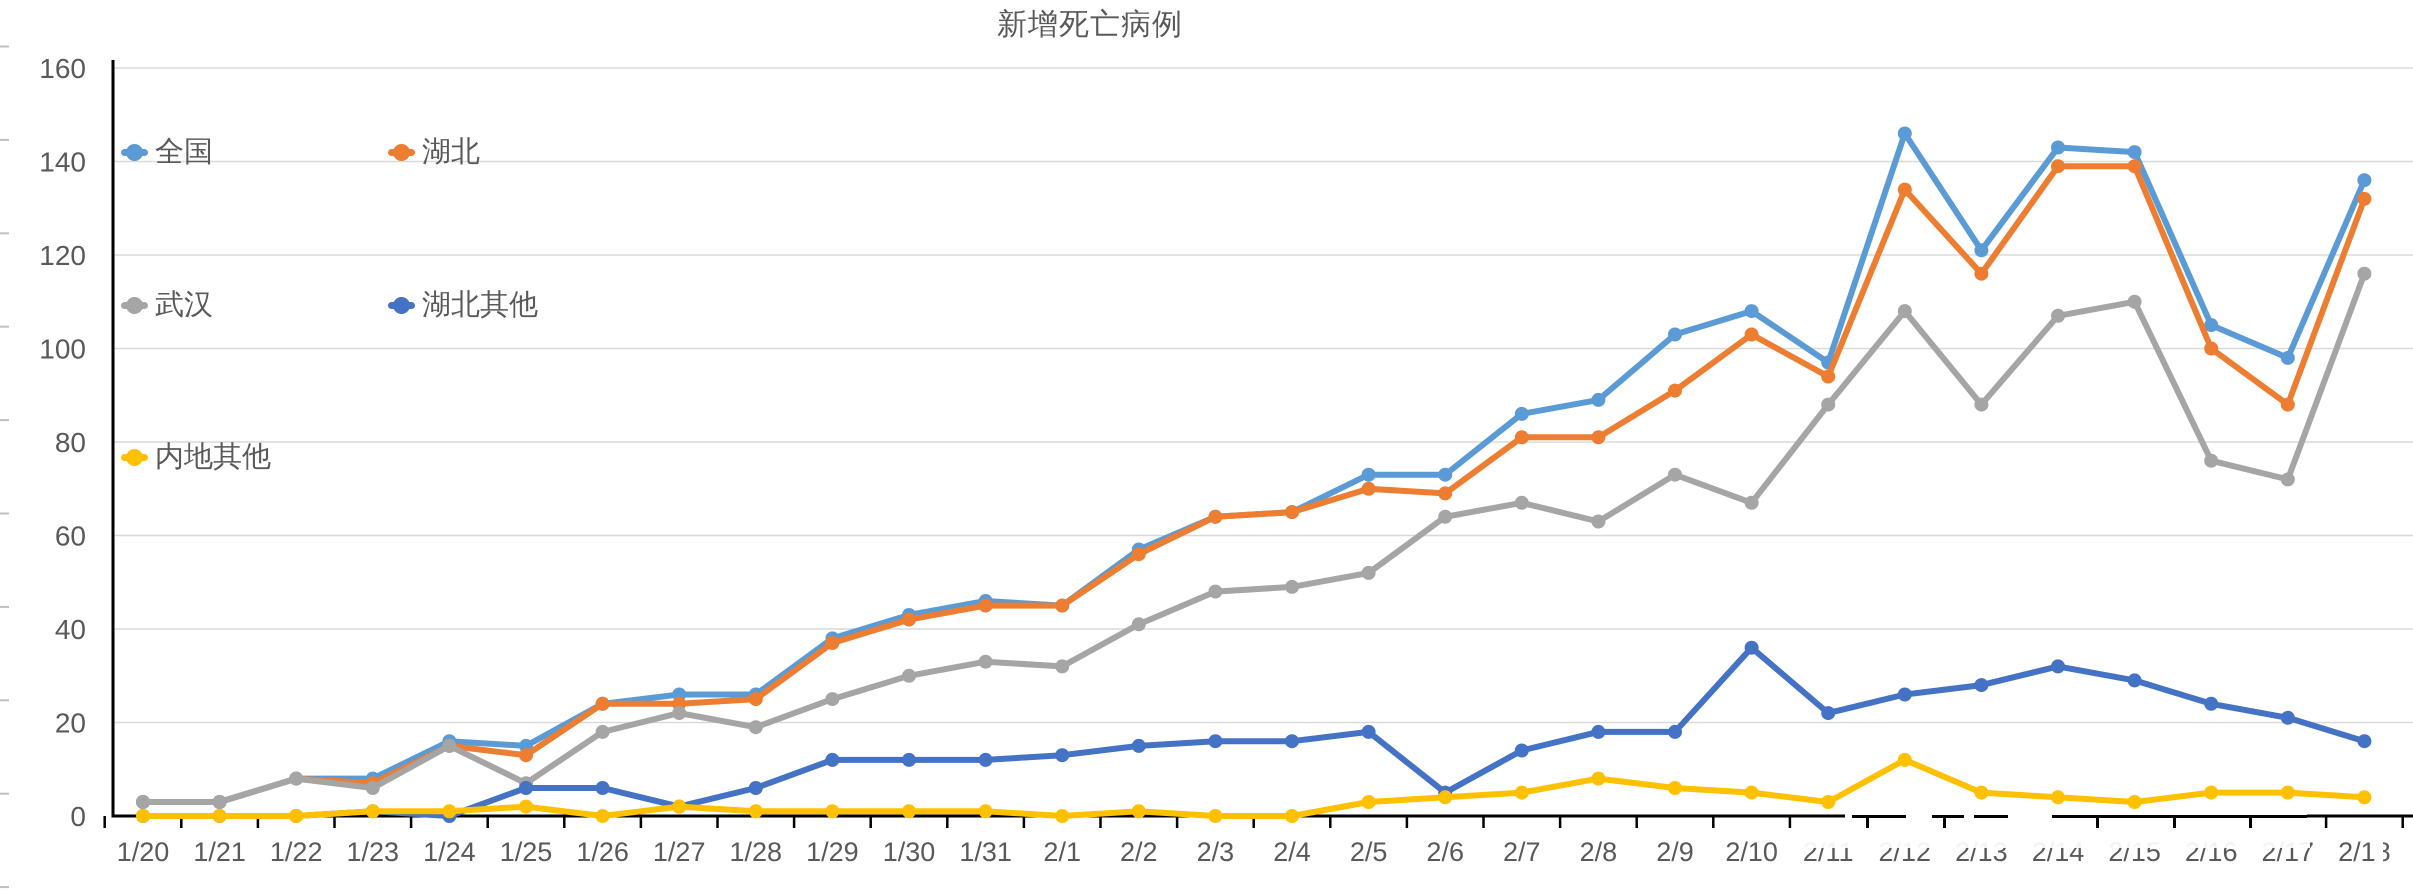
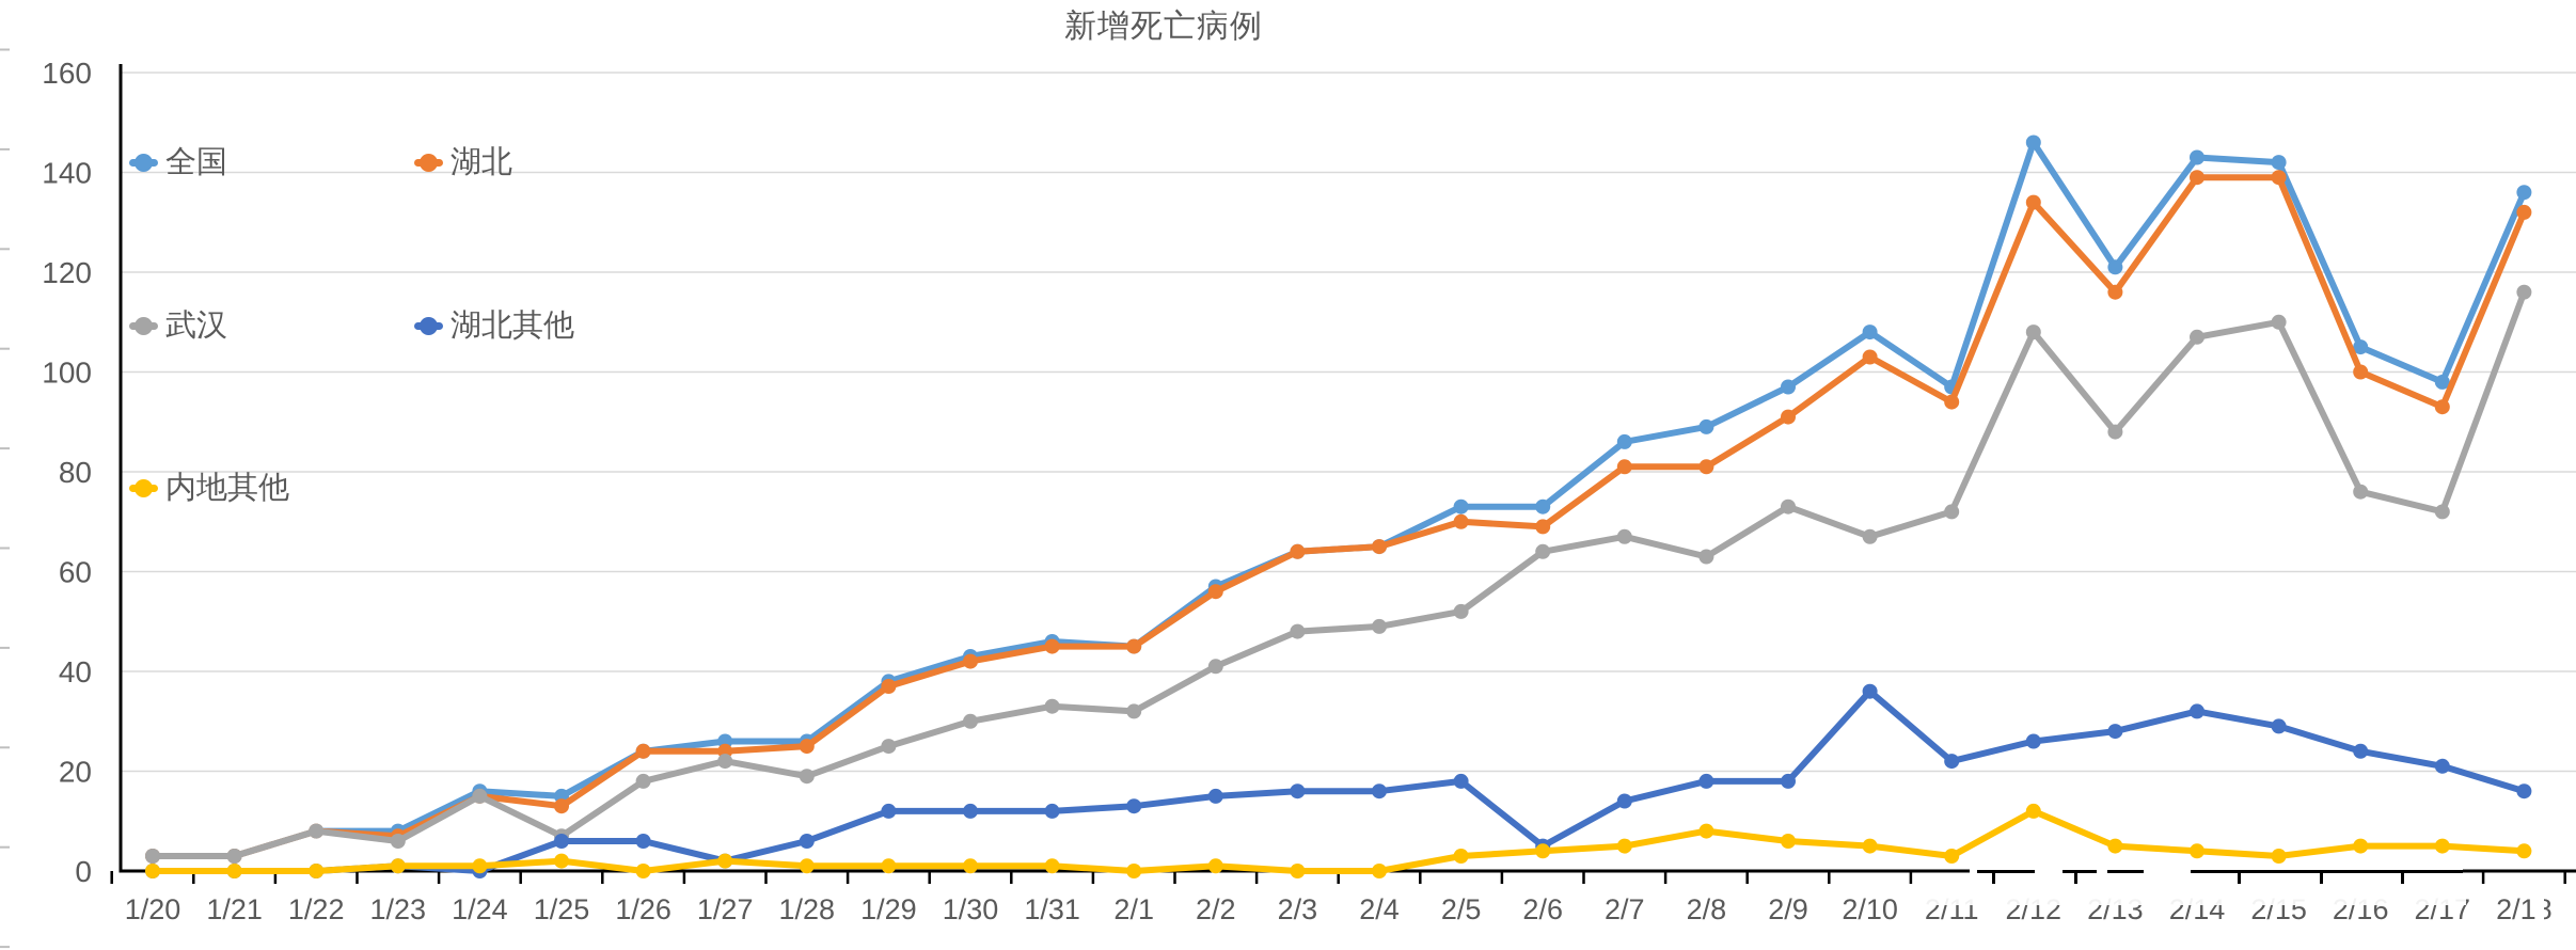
全国/2/9: 103 -> 97
武汉/2/11: 88 -> 72
湖北/2/17: 88 -> 93
